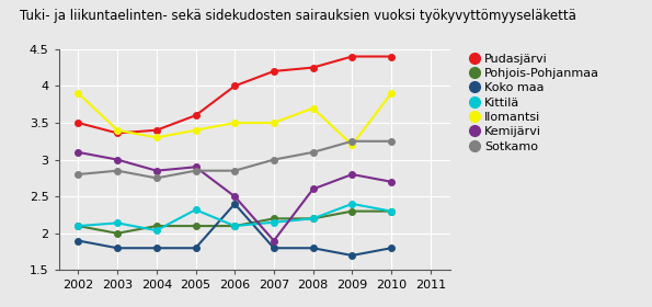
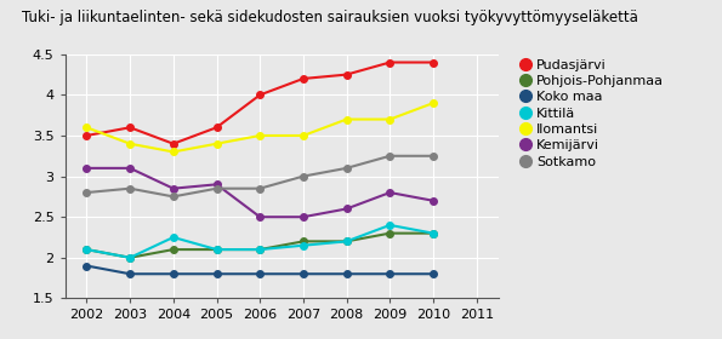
Ilomantsi/2002: 3.9 -> 3.6
Pudasjärvi/2003: 3.36 -> 3.60
Kittilä/2003: 2.14 -> 2.00
Kemijärvi/2003: 3.00 -> 3.10
Kittilä/2004: 2.04 -> 2.25
Kittilä/2005: 2.32 -> 2.10
Koko maa/2006: 2.4 -> 1.8
Kemijärvi/2007: 1.90 -> 2.50
Koko maa/2009: 1.7 -> 1.8
Ilomantsi/2009: 3.2 -> 3.7
